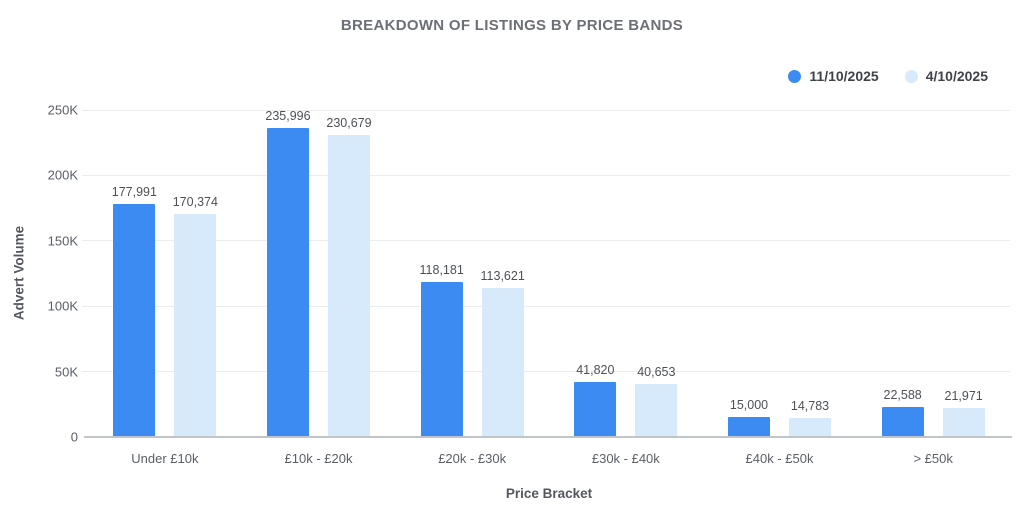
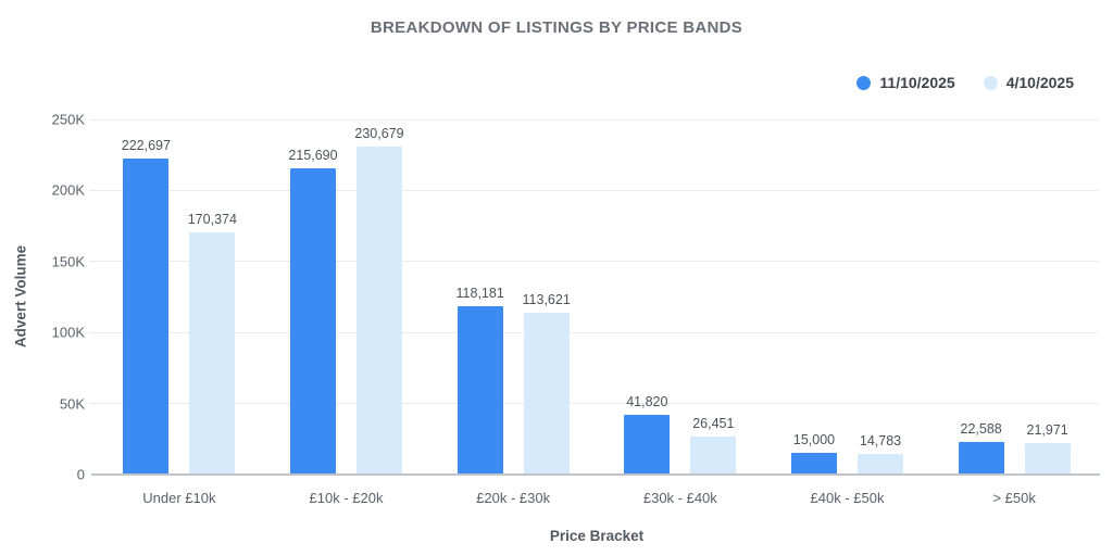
11/10/2025/Under £10k: 177,991 -> 222,697
11/10/2025/£10k - £20k: 235,996 -> 215,690
4/10/2025/£30k - £40k: 40,653 -> 26,451
